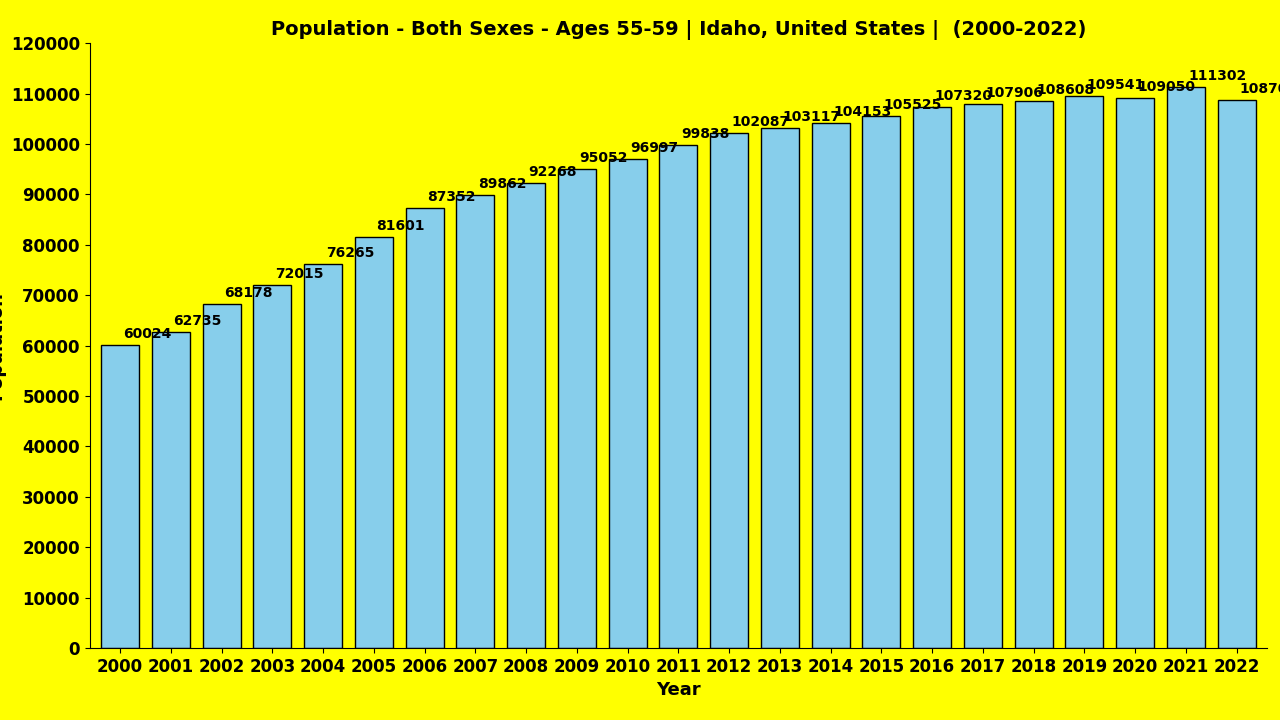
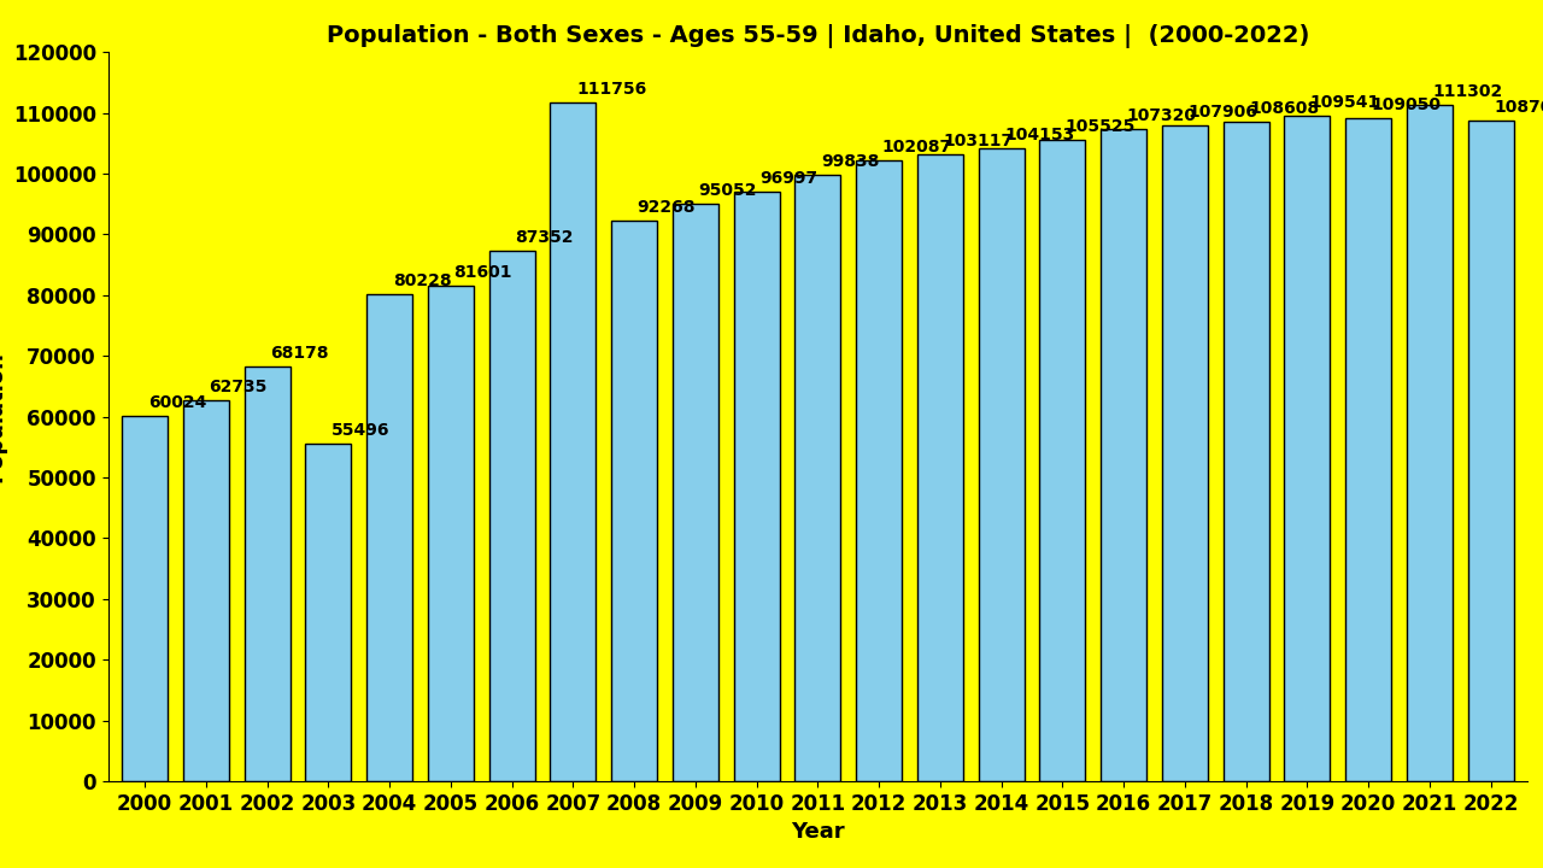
2003: 72015 -> 55496
2004: 76265 -> 80228
2007: 89862 -> 111756
